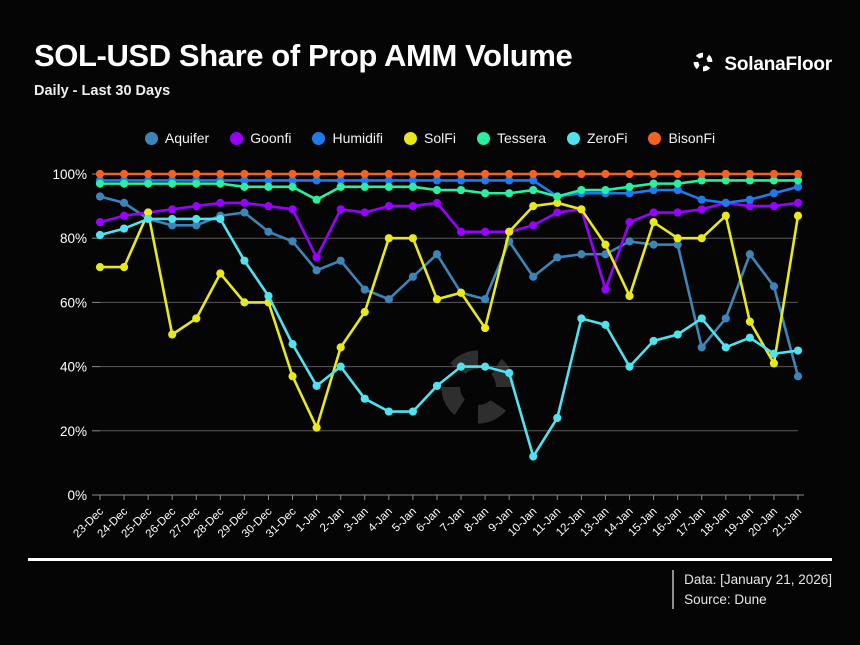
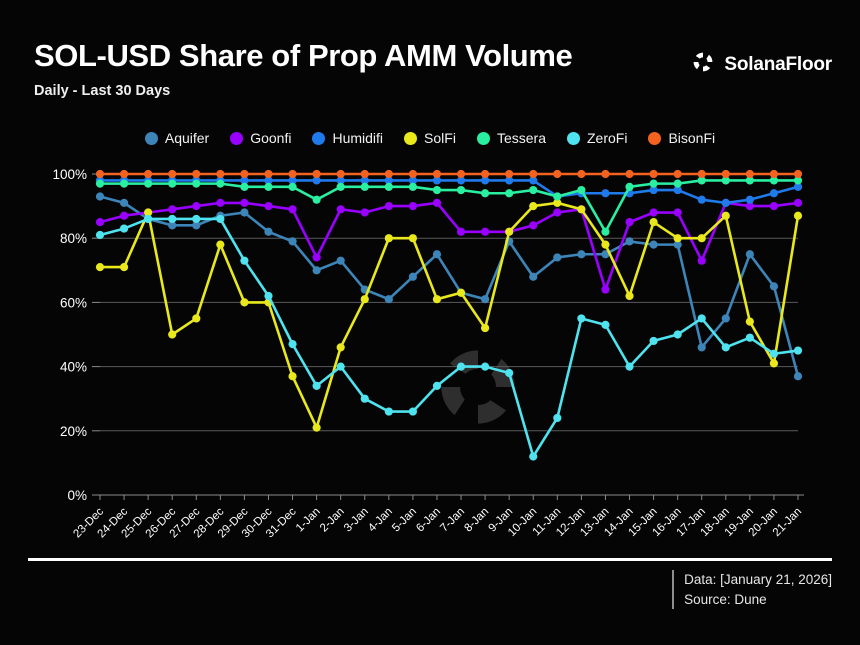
SolFi/28-Dec: 69% -> 78%
SolFi/3-Jan: 57% -> 61%
Tessera/13-Jan: 95% -> 82%
Goonfi/17-Jan: 89% -> 73%
